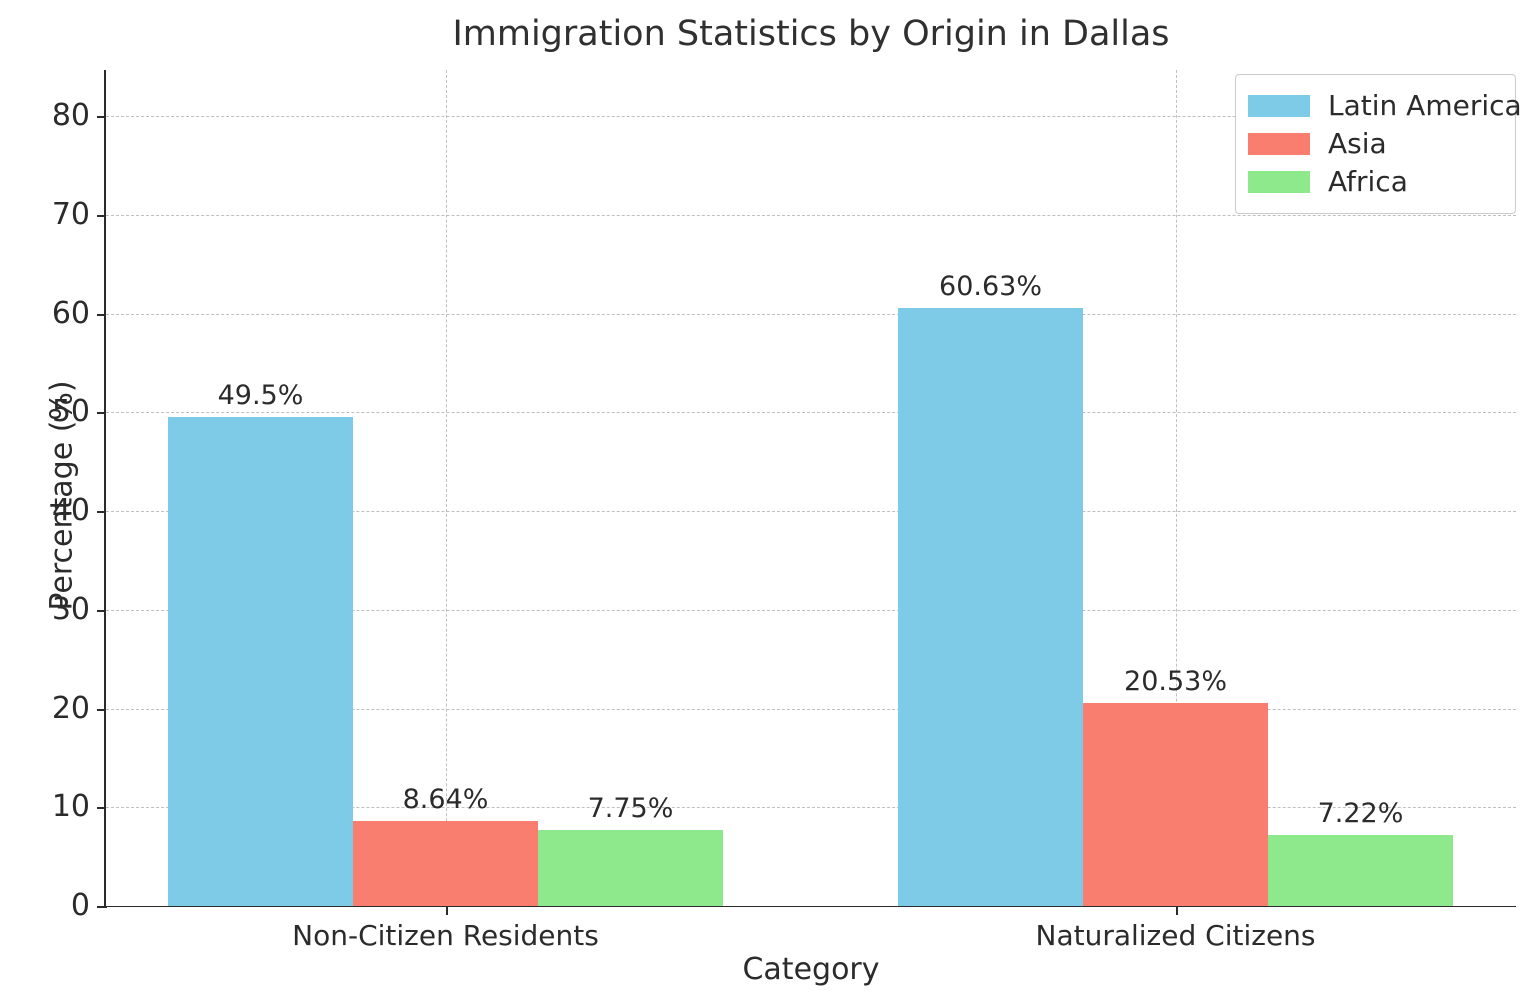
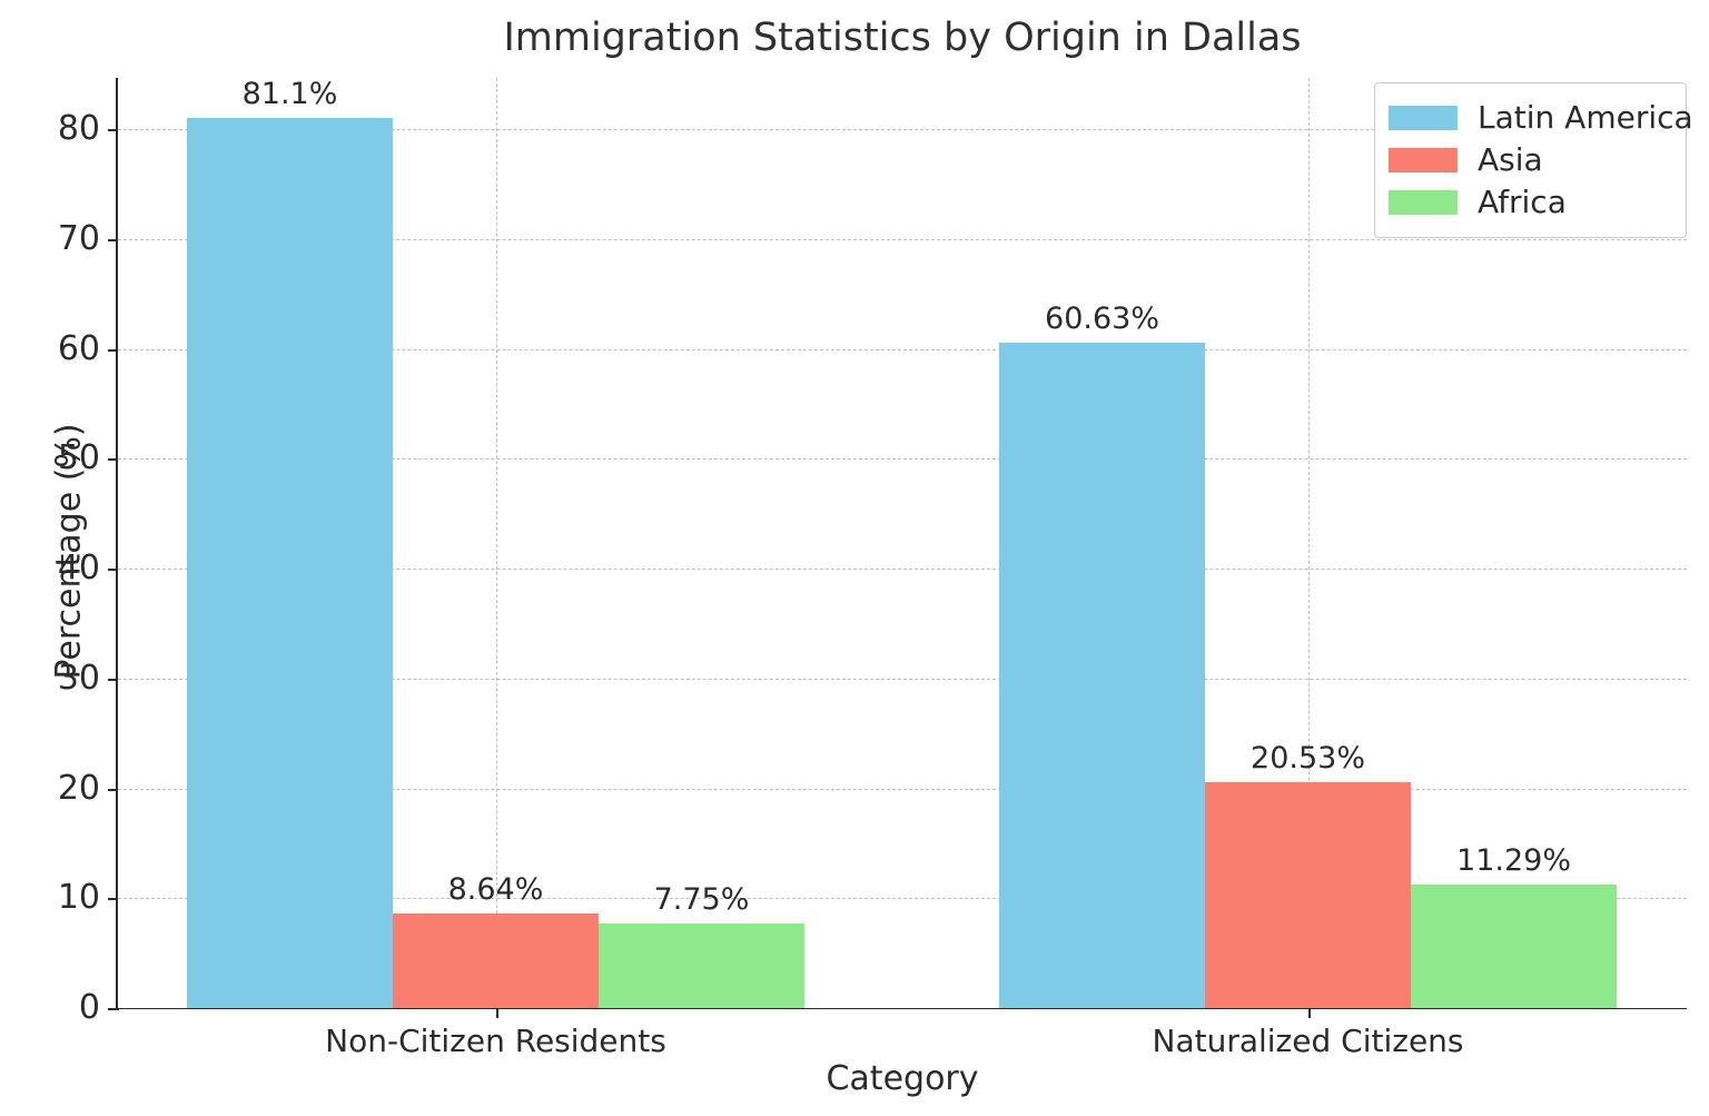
Latin America/Non-Citizen Residents: 49.5% -> 81.1%
Africa/Naturalized Citizens: 7.22% -> 11.29%
